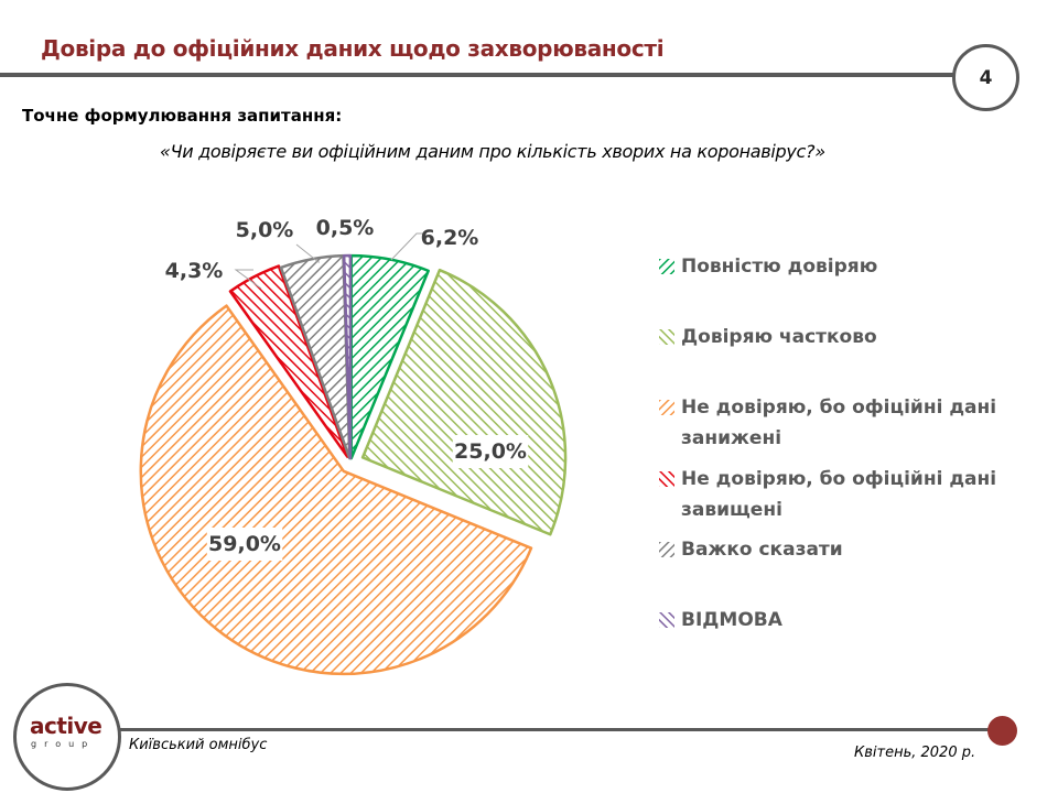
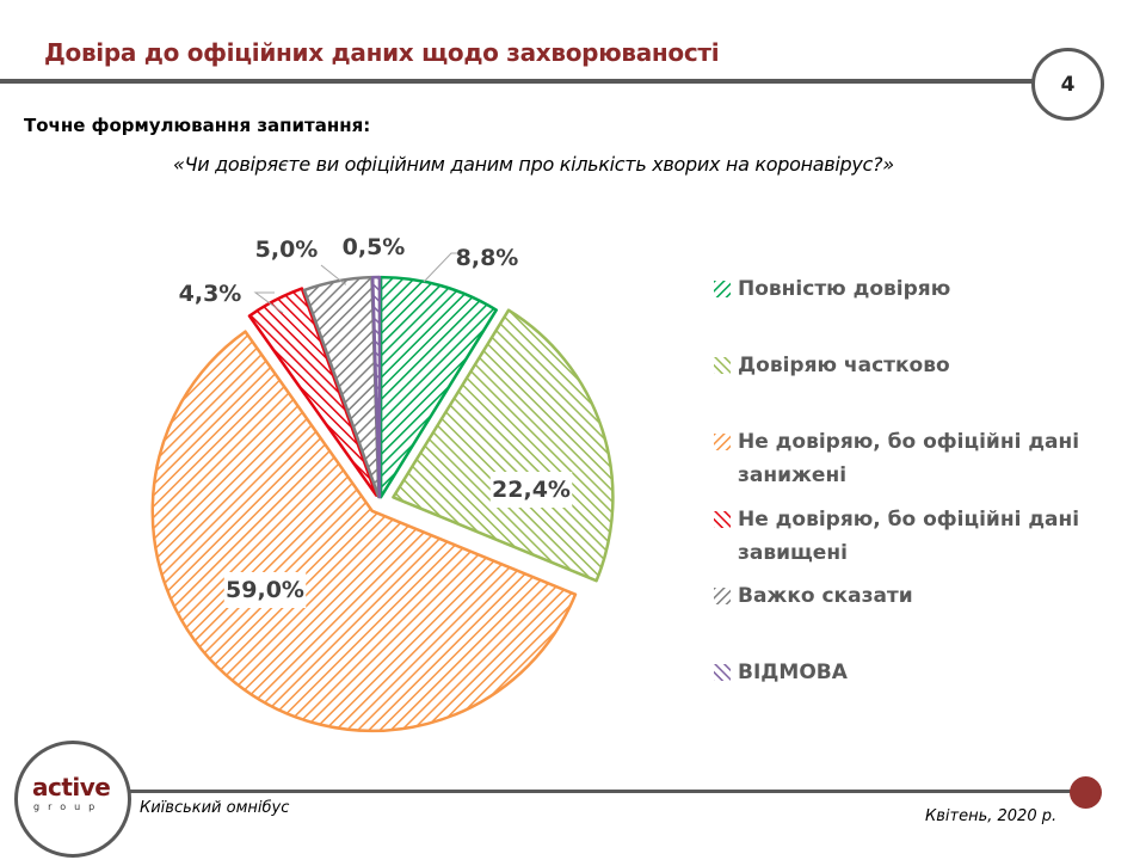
Повністю довіряю: 6,2% -> 8,8%
Довіряю частково: 25,0% -> 22,4%
